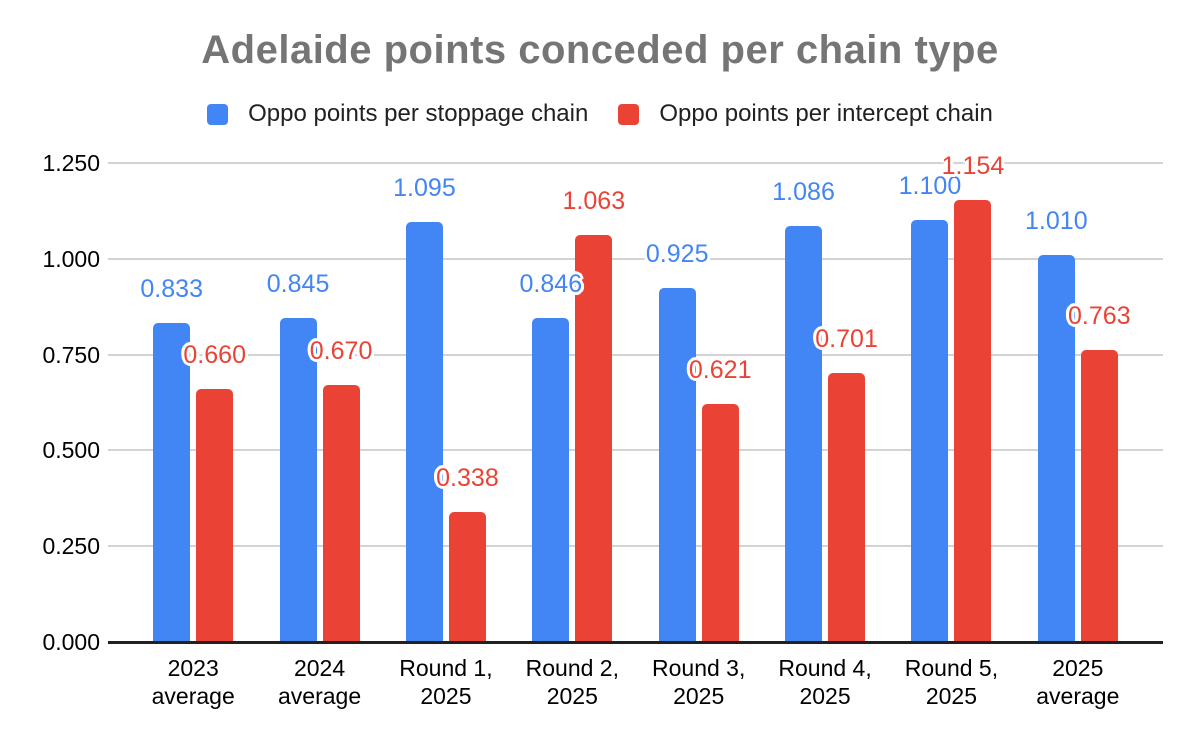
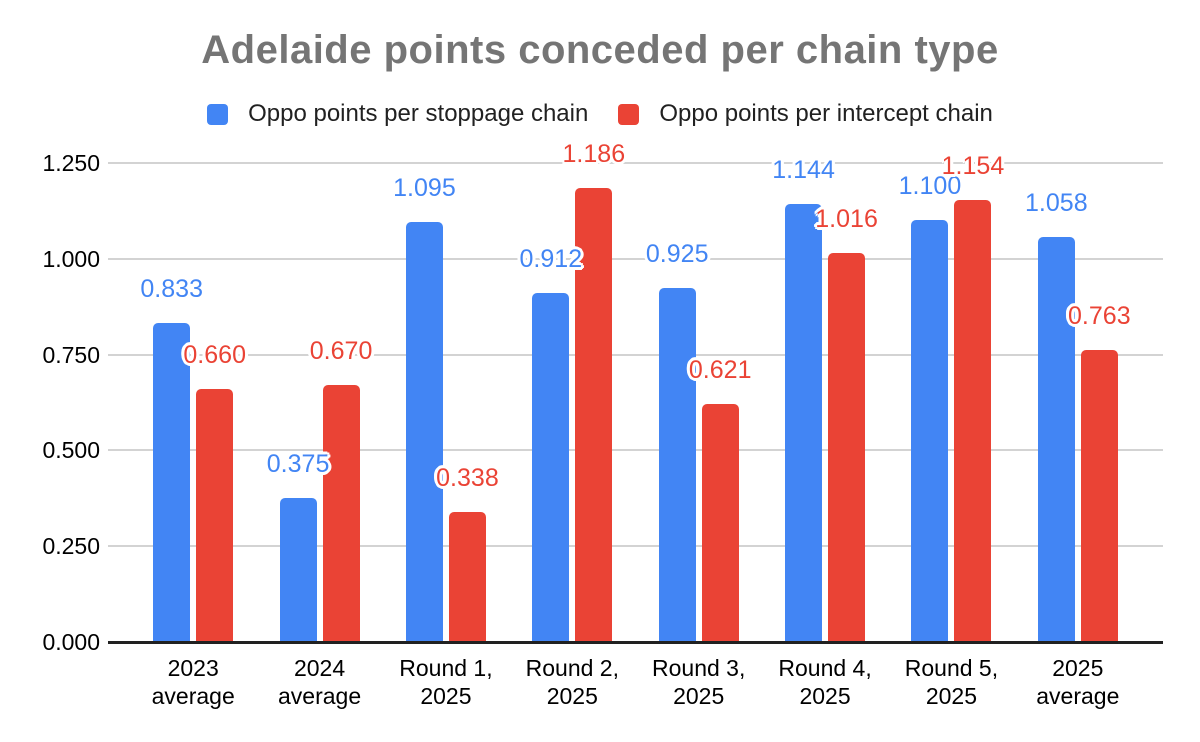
Oppo points per stoppage chain/2024 average: 0.845 -> 0.375
Oppo points per stoppage chain/Round 2, 2025: 0.846 -> 0.912
Oppo points per intercept chain/Round 2, 2025: 1.063 -> 1.186
Oppo points per stoppage chain/Round 4, 2025: 1.086 -> 1.144
Oppo points per intercept chain/Round 4, 2025: 0.701 -> 1.016
Oppo points per stoppage chain/2025 average: 1.010 -> 1.058
